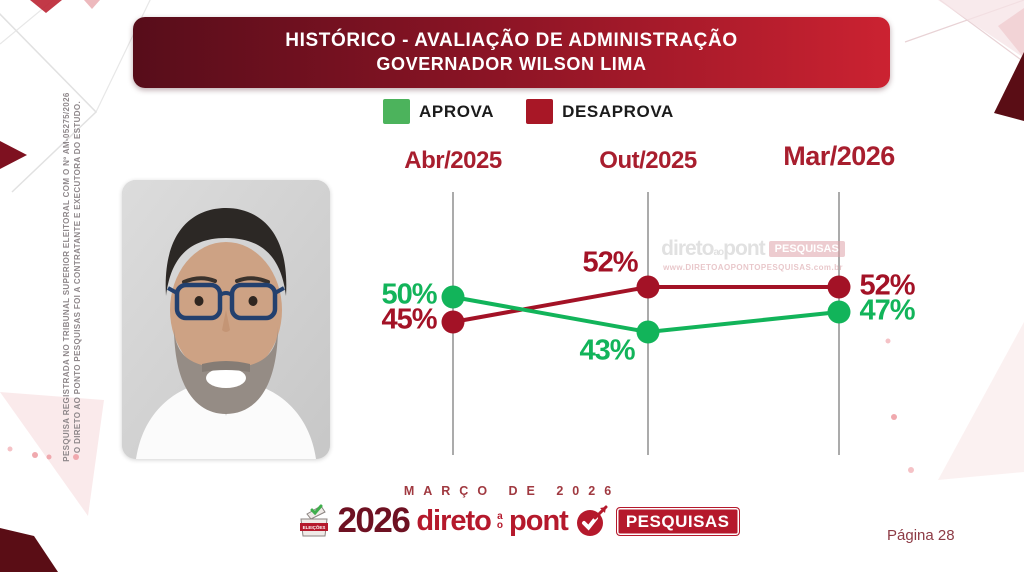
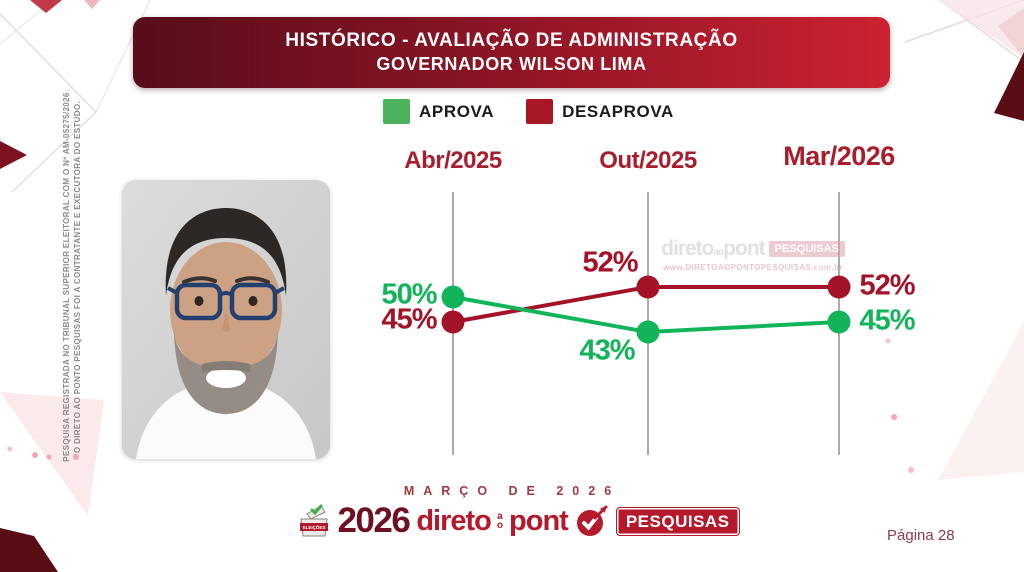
APROVA/Mar/2026: 47% -> 45%
